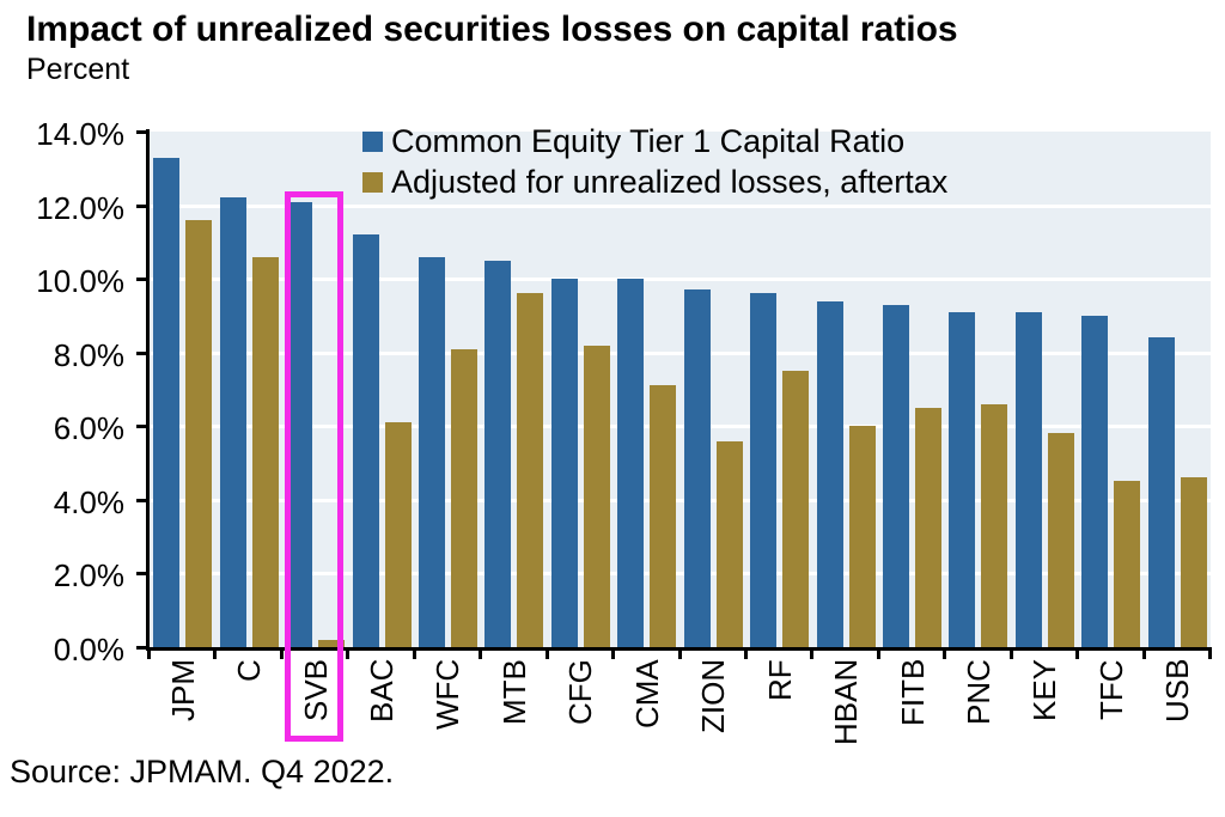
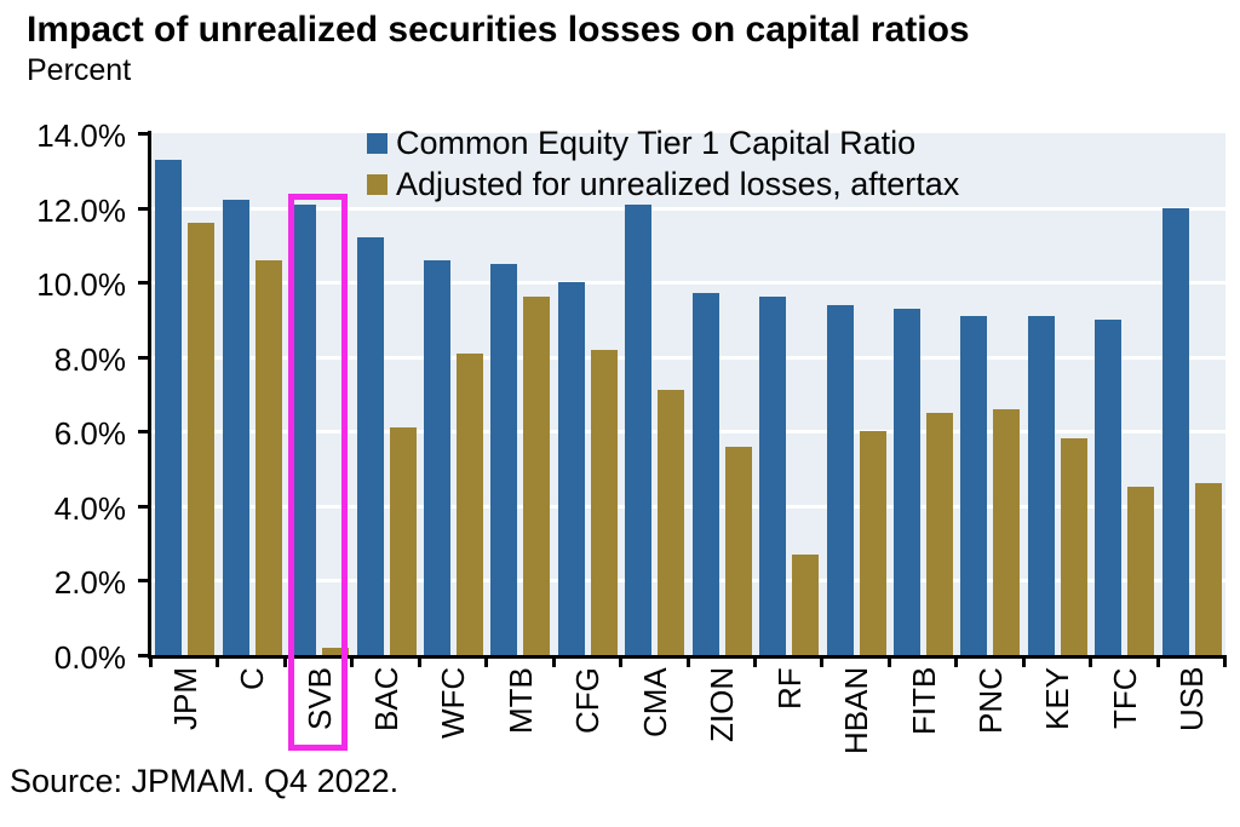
Common Equity Tier 1 Capital Ratio/CMA: 10.0% -> 12.1%
Adjusted for unrealized losses, aftertax/RF: 7.5% -> 2.7%
Common Equity Tier 1 Capital Ratio/USB: 8.4% -> 12.0%
